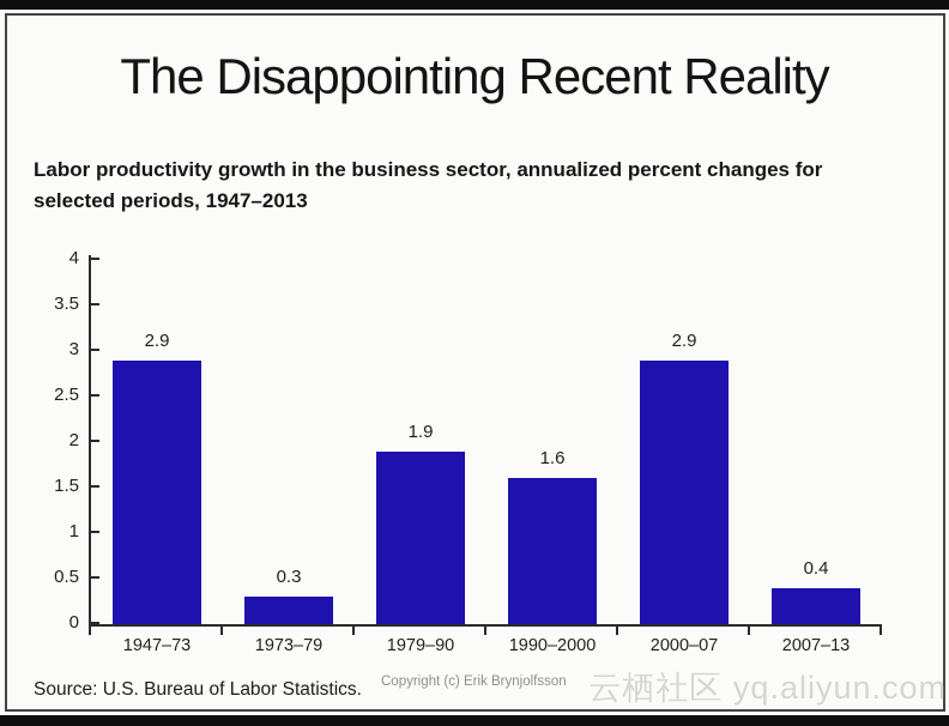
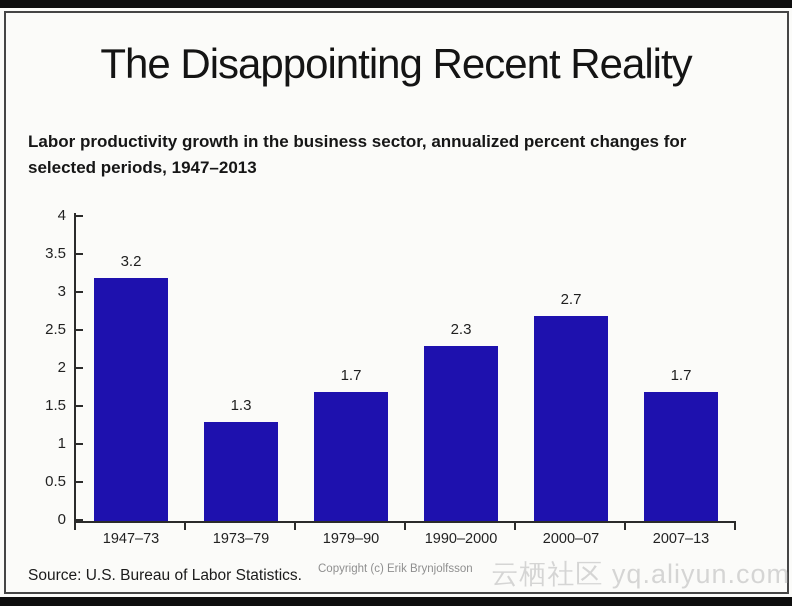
1947–73: 2.9 -> 3.2
1973–79: 0.3 -> 1.3
1979–90: 1.9 -> 1.7
1990–2000: 1.6 -> 2.3
2000–07: 2.9 -> 2.7
2007–13: 0.4 -> 1.7
